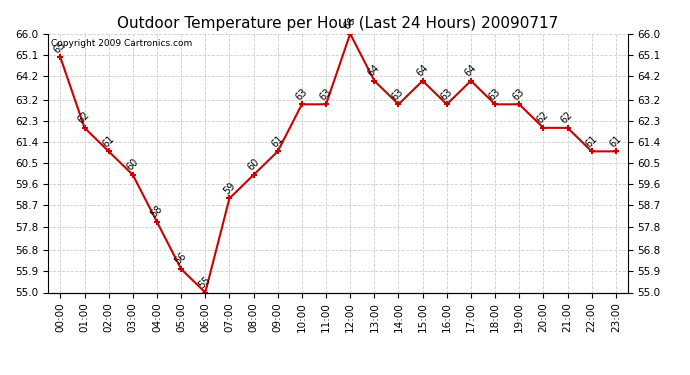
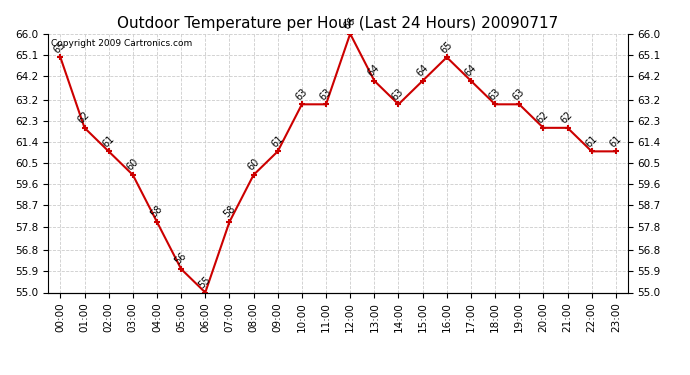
07:00: 59 -> 58
16:00: 63 -> 65
